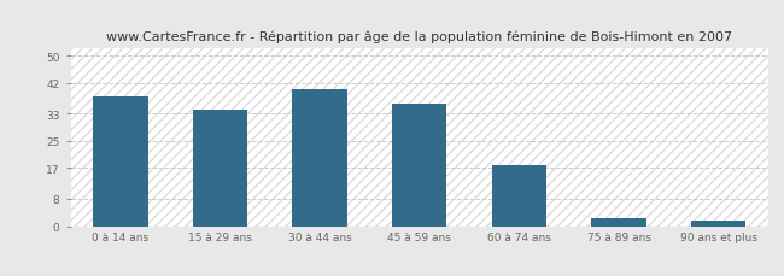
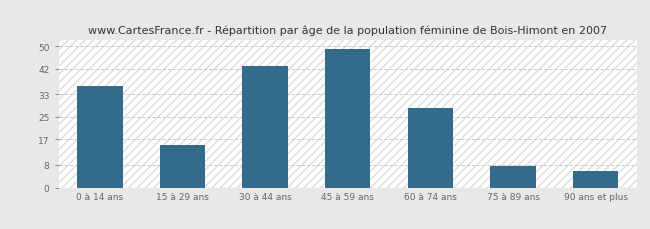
0 à 14 ans: 38.0 -> 36.0
15 à 29 ans: 34.0 -> 15.0
30 à 44 ans: 40.0 -> 43.0
45 à 59 ans: 36.0 -> 49.0
60 à 74 ans: 18.0 -> 28.0
75 à 89 ans: 2.5 -> 7.5
90 ans et plus: 1.5 -> 6.0
